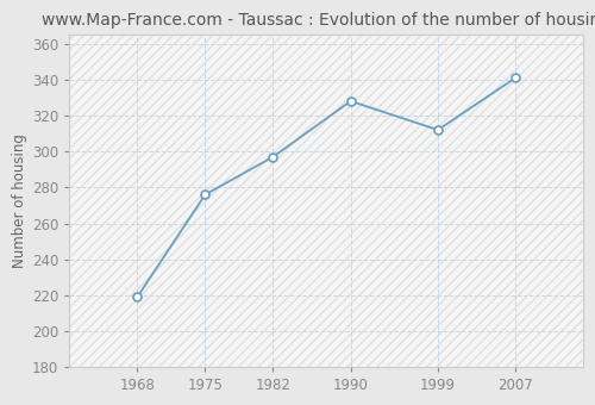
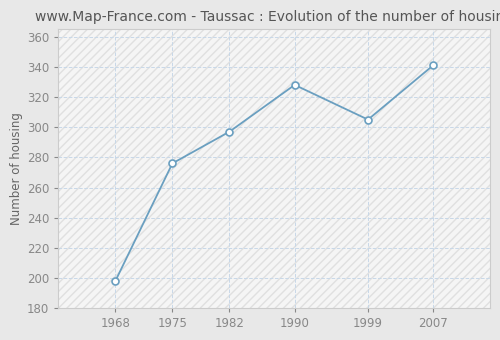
1968: 219 -> 198
1999: 312 -> 305
